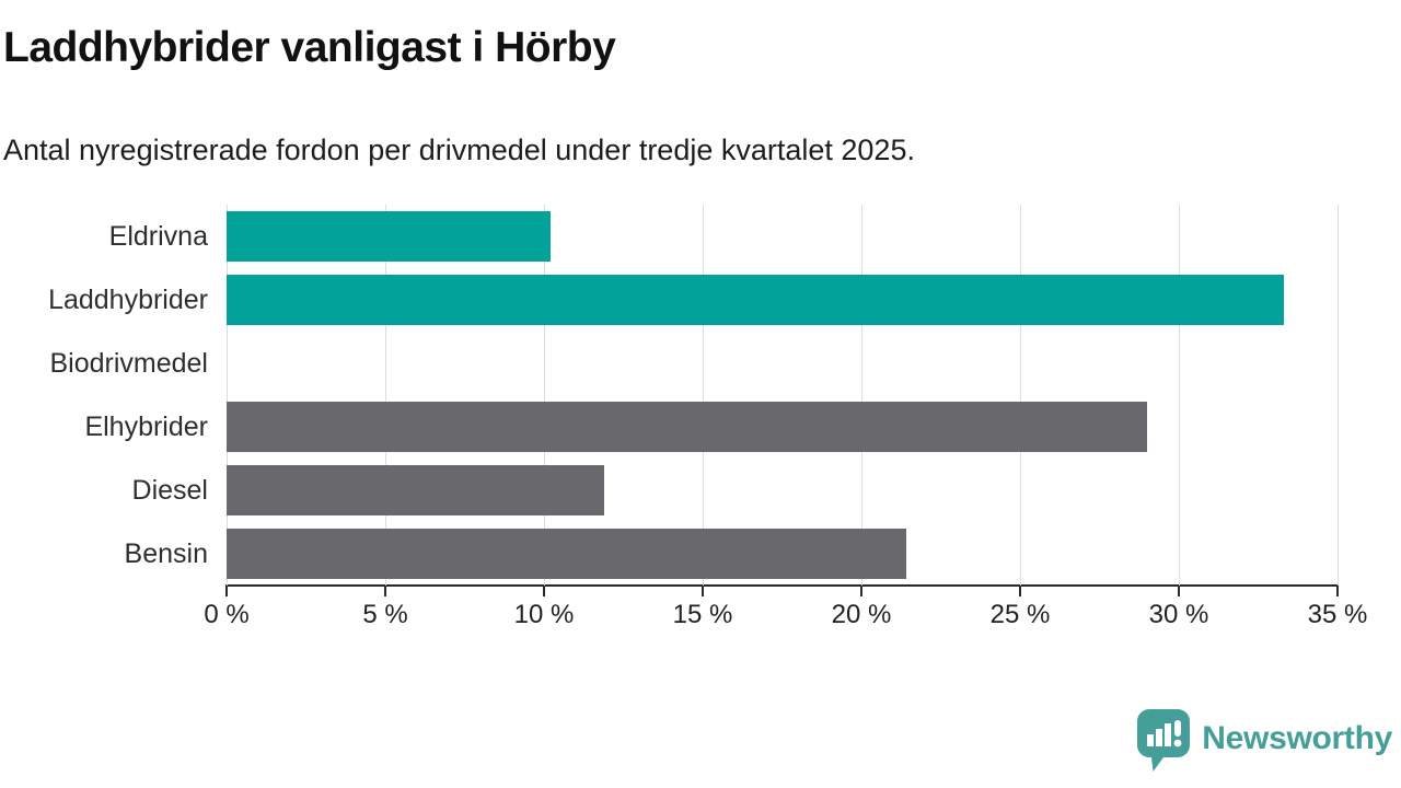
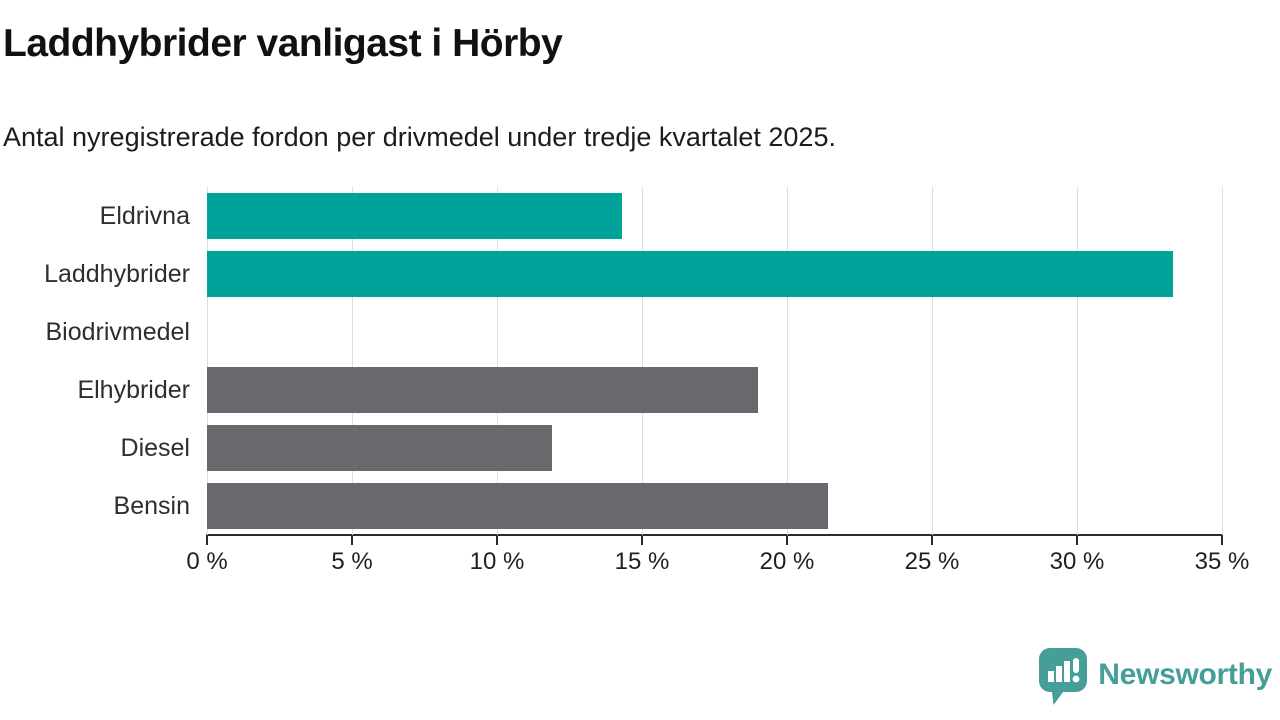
Eldrivna: 10.2% -> 14.3%
Elhybrider: 29.0% -> 19.0%
